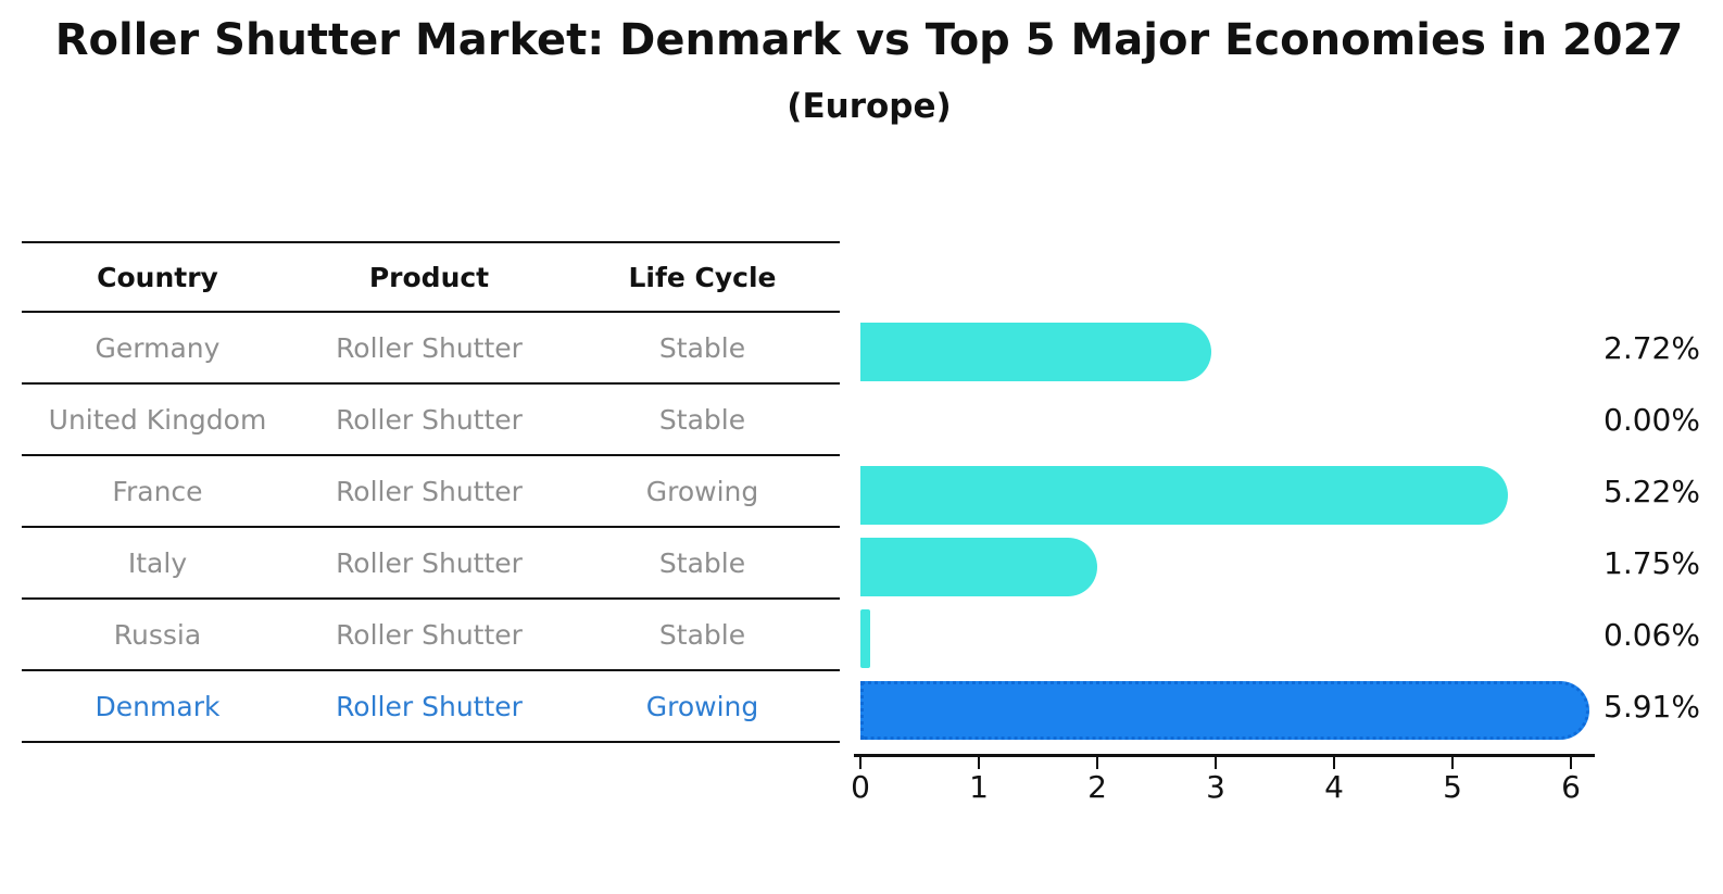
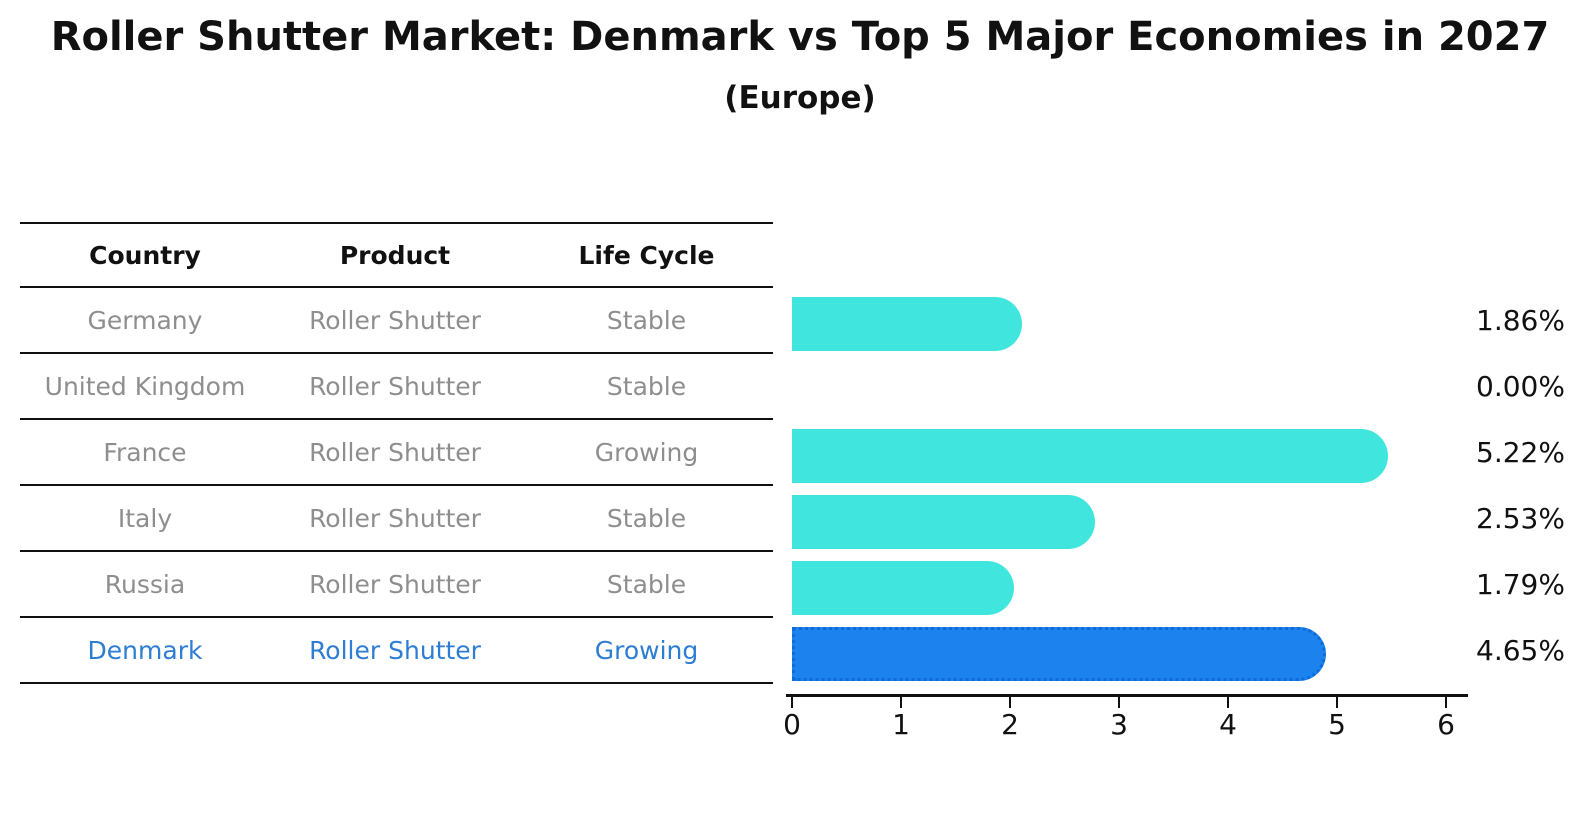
Germany: 2.72% -> 1.86%
Italy: 1.75% -> 2.53%
Russia: 0.06% -> 1.79%
Denmark: 5.91% -> 4.65%
